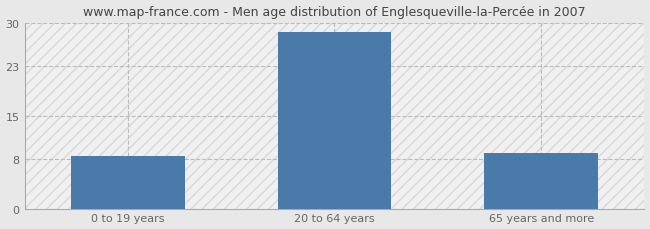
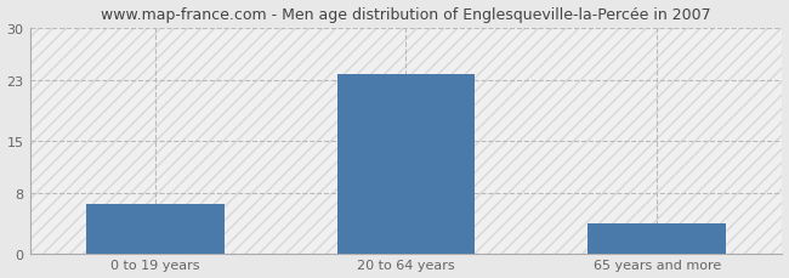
0 to 19 years: 8.5 -> 6.6
20 to 64 years: 28.5 -> 23.8
65 years and more: 9.0 -> 4.0
